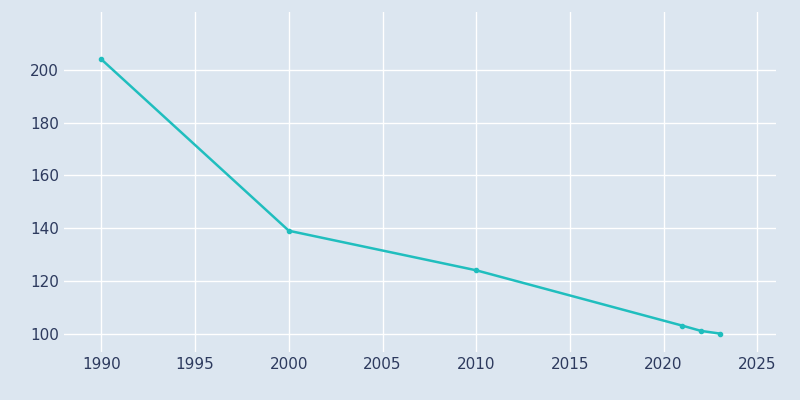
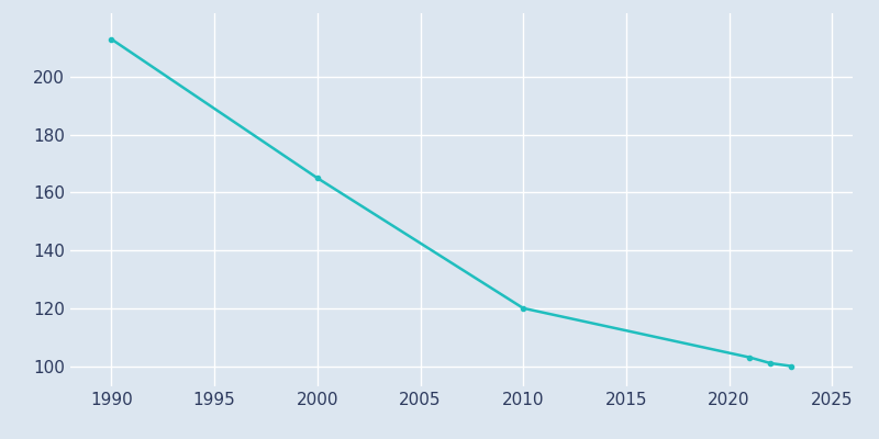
1990: 204 -> 213
2000: 139 -> 165
2010: 124 -> 120
